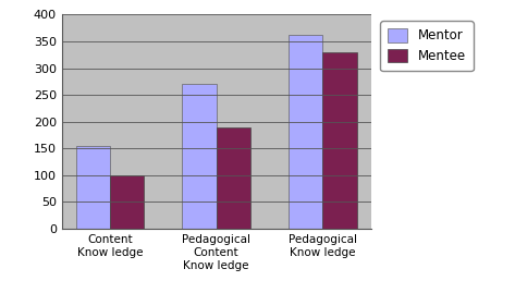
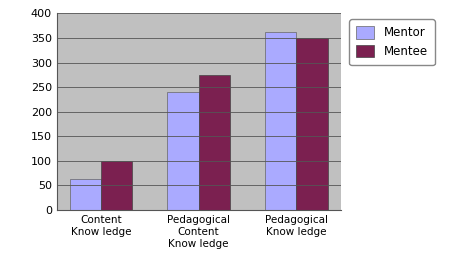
Mentor/Content Know ledge: 155 -> 62
Mentor/Pedagogical Content Know ledge: 270 -> 240
Mentee/Pedagogical Content Know ledge: 190 -> 275
Mentee/Pedagogical Know ledge: 330 -> 350
